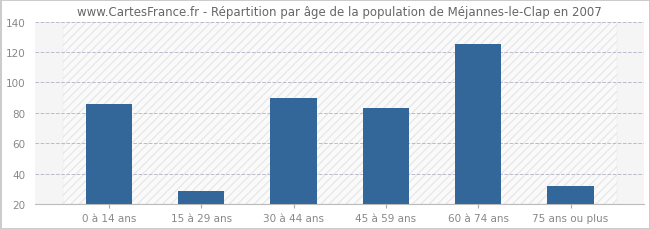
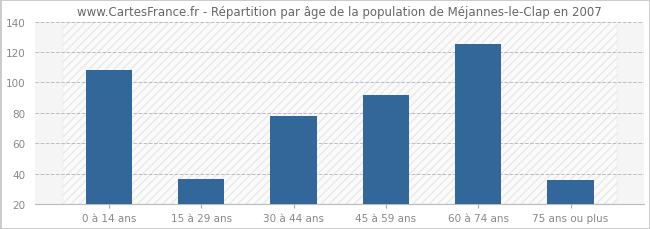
0 à 14 ans: 86 -> 108
15 à 29 ans: 29 -> 37
30 à 44 ans: 90 -> 78
45 à 59 ans: 83 -> 92
75 ans ou plus: 32 -> 36
